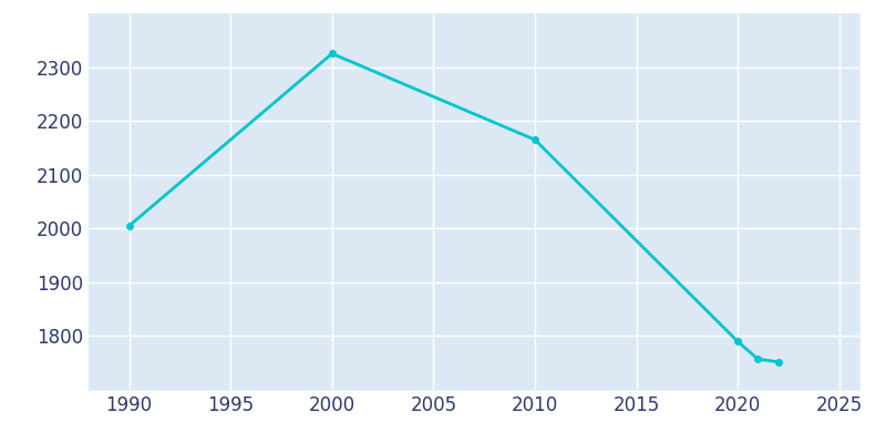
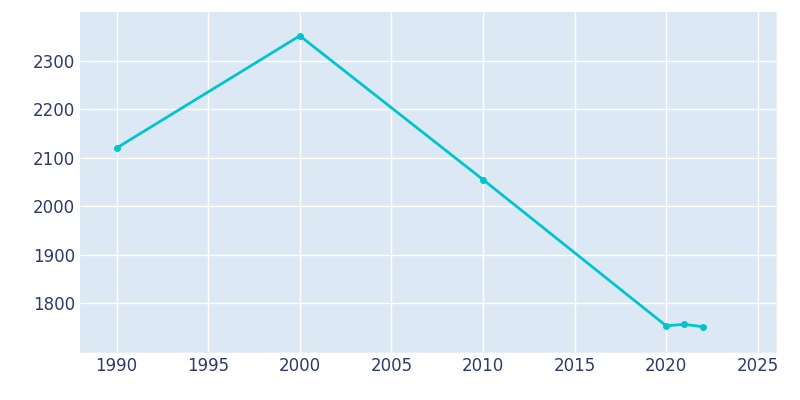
1990: 2005 -> 2120
2000: 2325 -> 2351
2010: 2165 -> 2055
2020: 1790 -> 1754
